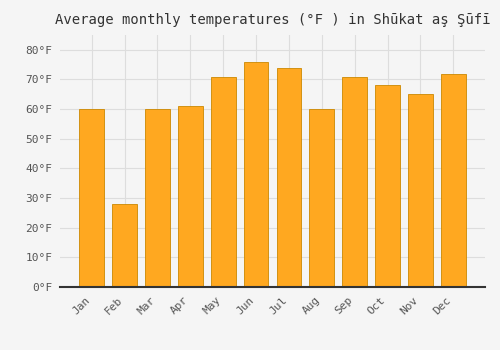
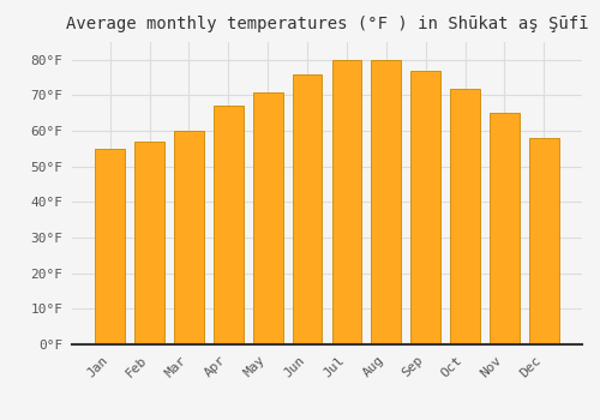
Jan: 60°F -> 55°F
Feb: 28°F -> 57°F
Apr: 61°F -> 67°F
Jul: 74°F -> 80°F
Aug: 60°F -> 80°F
Sep: 71°F -> 77°F
Oct: 68°F -> 72°F
Dec: 72°F -> 58°F
